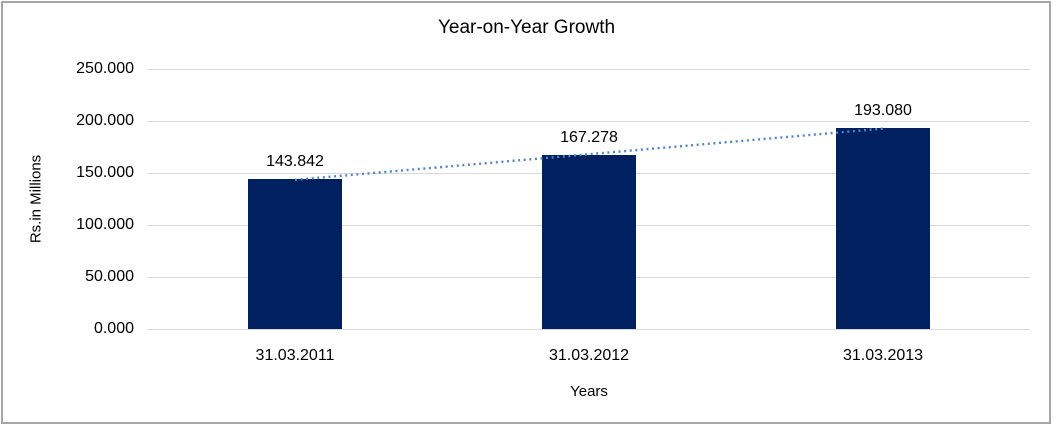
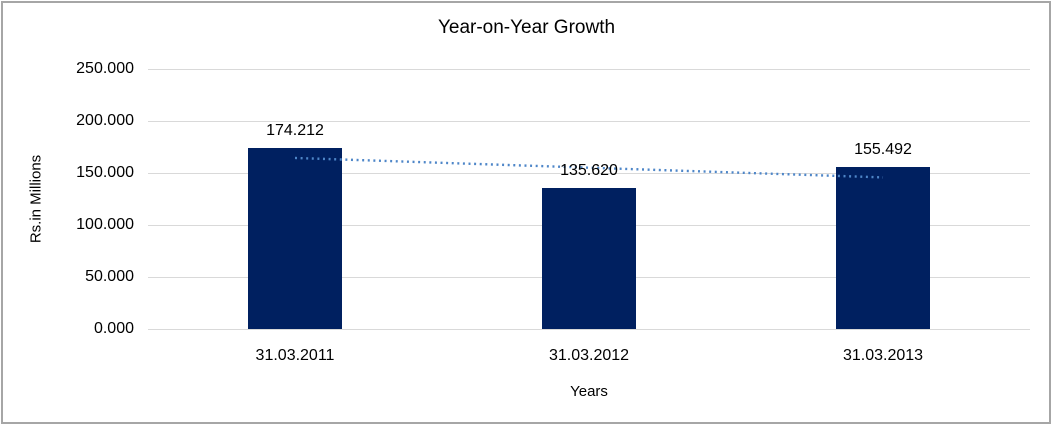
31.03.2011: 143.842 -> 174.212
31.03.2012: 167.278 -> 135.620
31.03.2013: 193.080 -> 155.492
